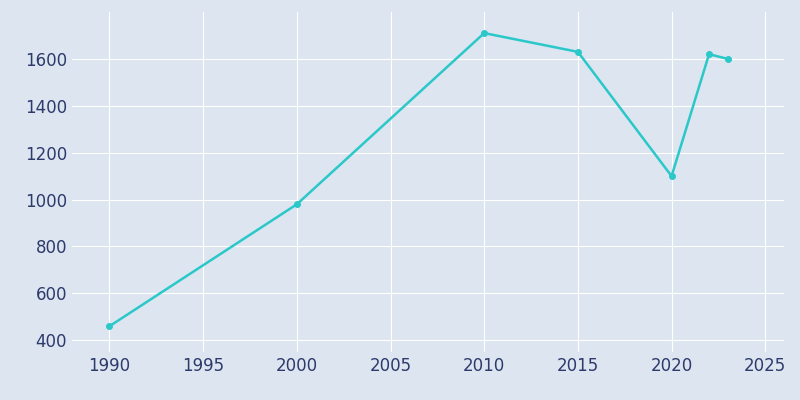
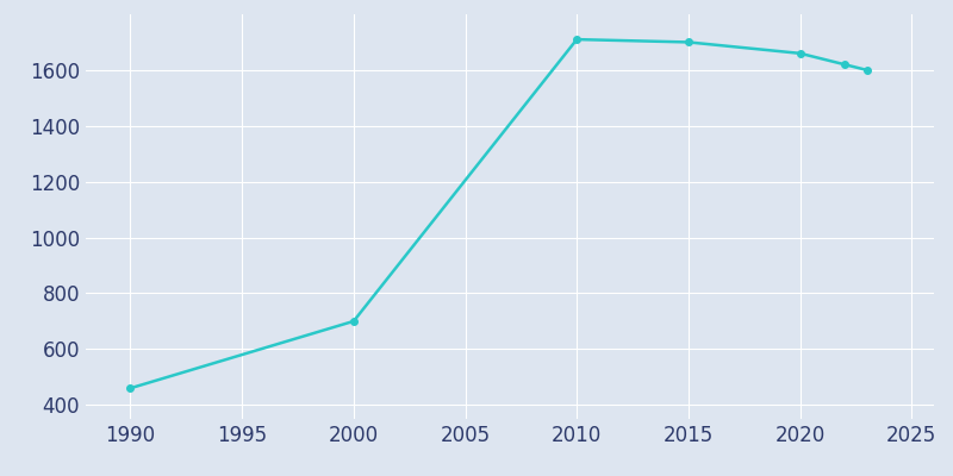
2000: 980 -> 700
2015: 1630 -> 1700
2020: 1100 -> 1660
